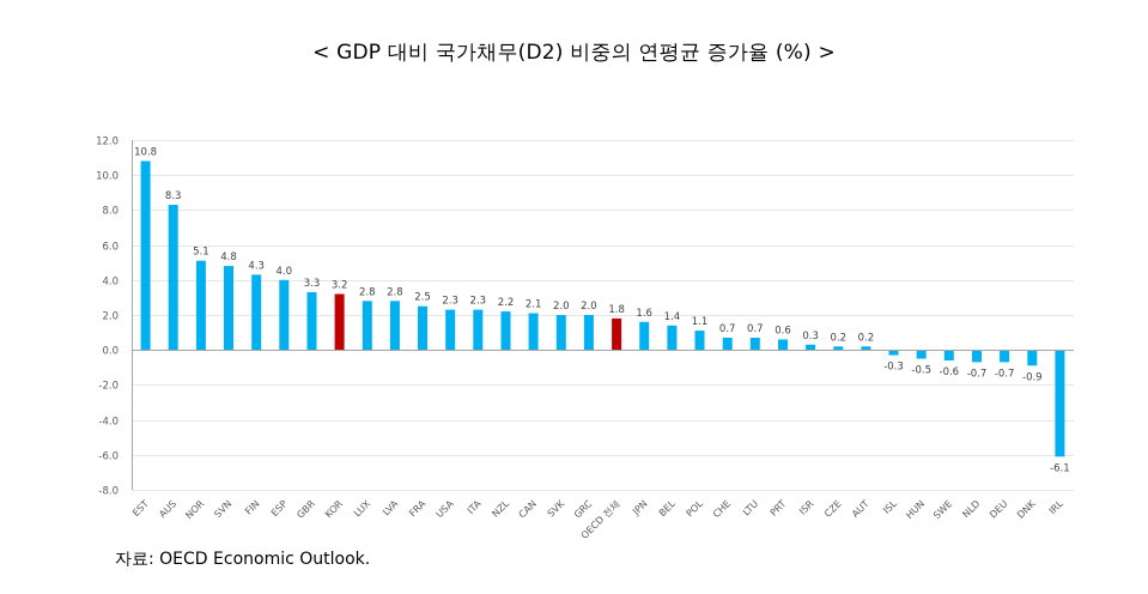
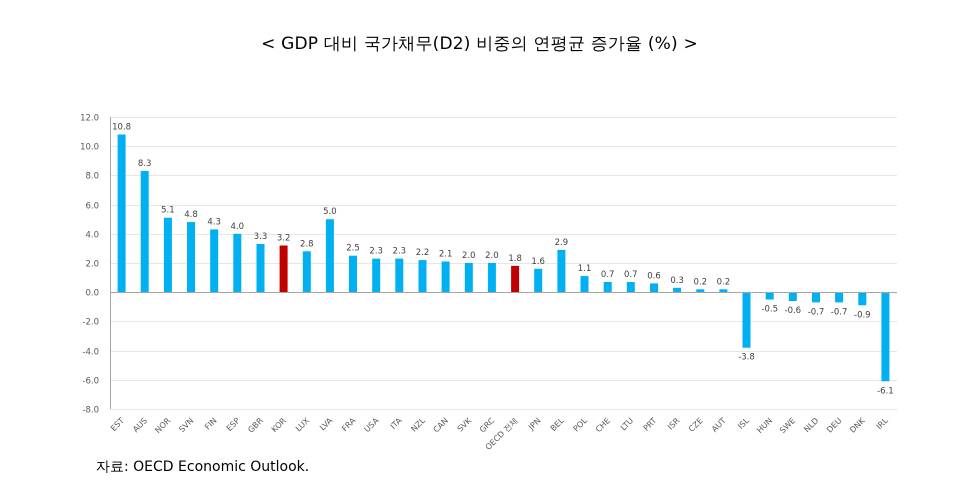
LVA: 2.8 -> 5.0
BEL: 1.4 -> 2.9
ISL: -0.3 -> -3.8
